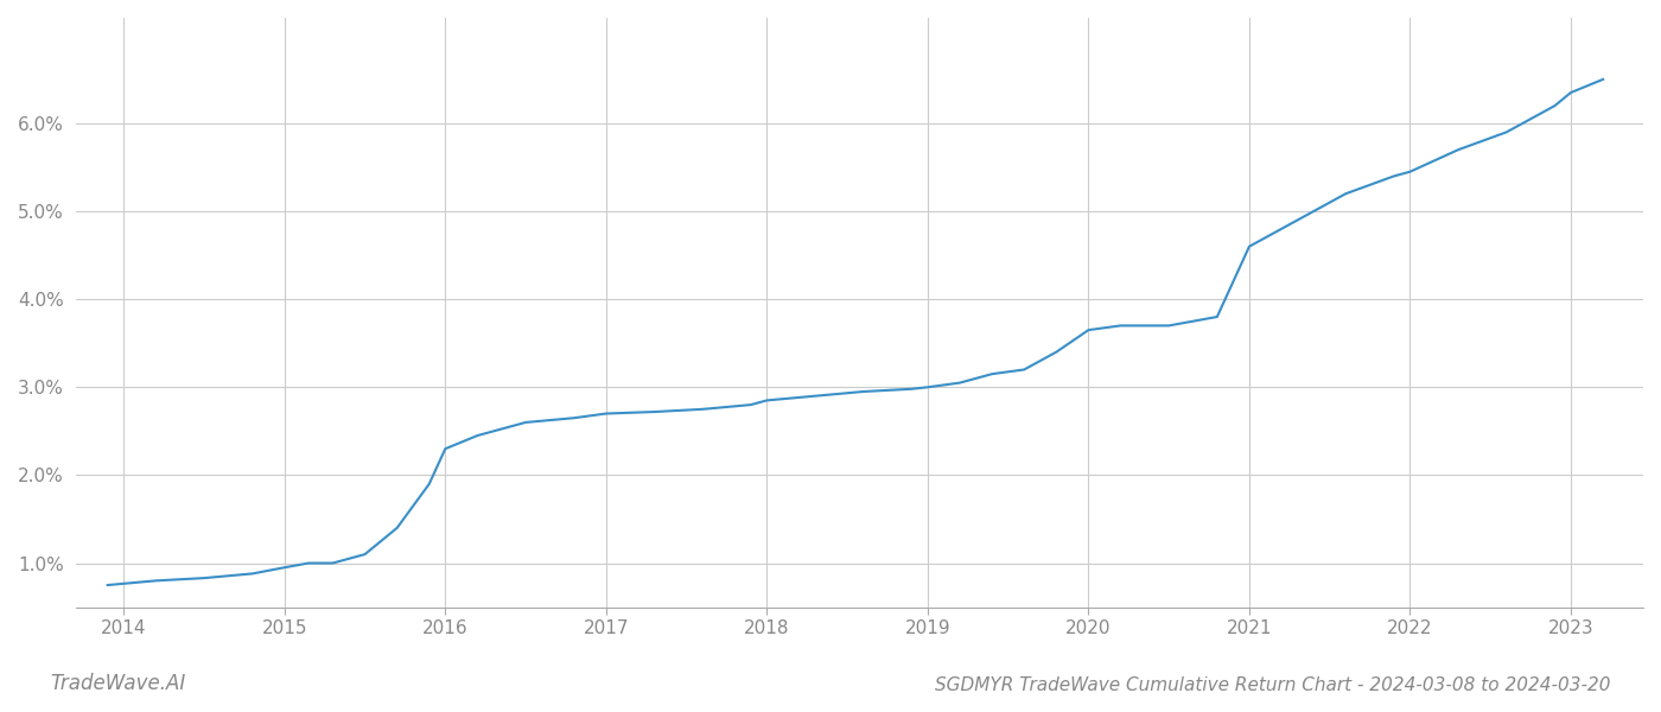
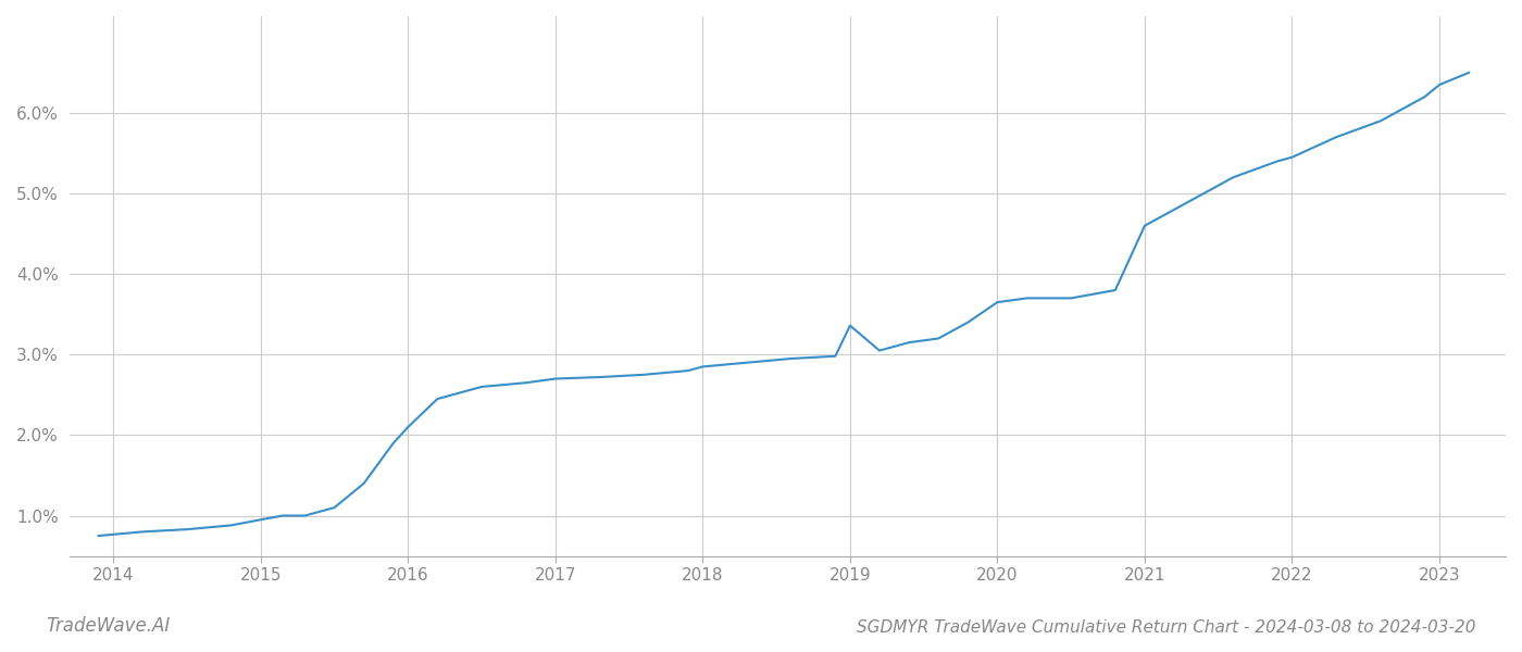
2016: 2.30% -> 2.10%
2019: 3.00% -> 3.36%
